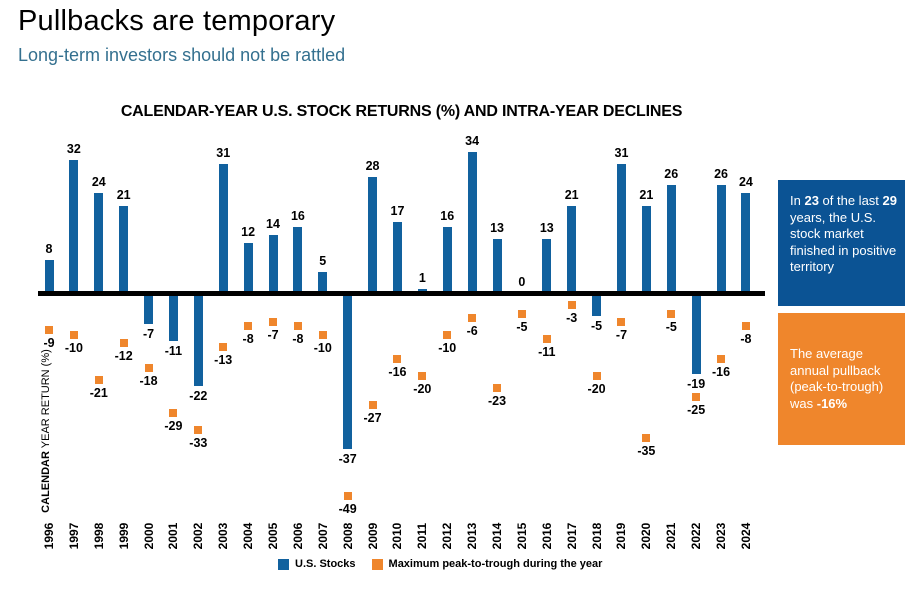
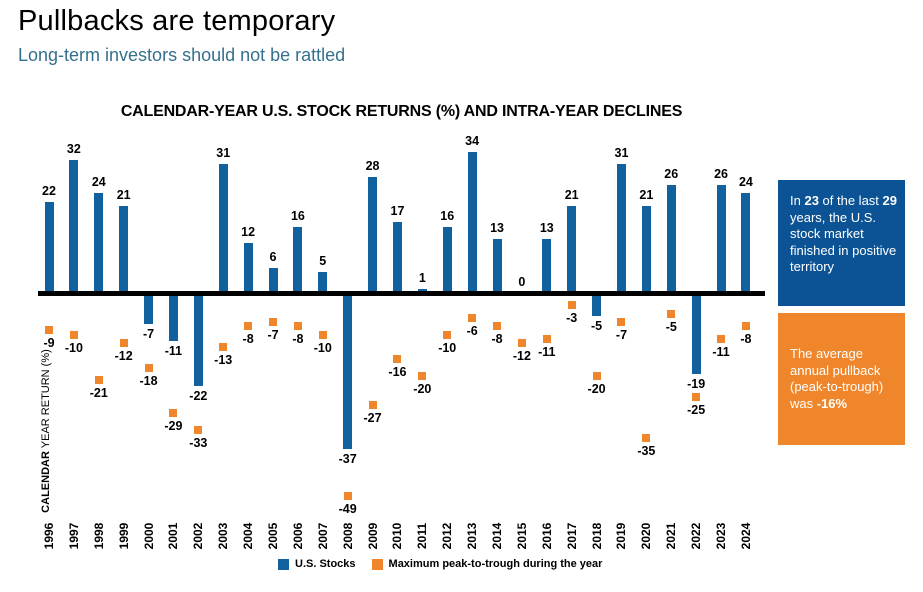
U.S. Stocks/1996: 8 -> 22
U.S. Stocks/2005: 14 -> 6
Maximum peak-to-trough during the year/2014: -23 -> -8
Maximum peak-to-trough during the year/2015: -5 -> -12
Maximum peak-to-trough during the year/2023: -16 -> -11
